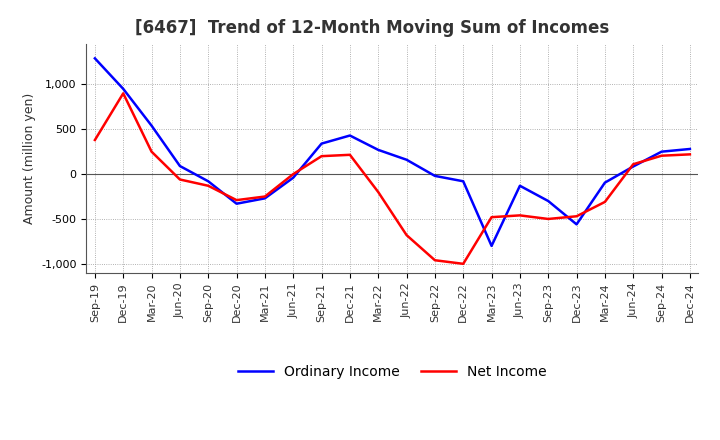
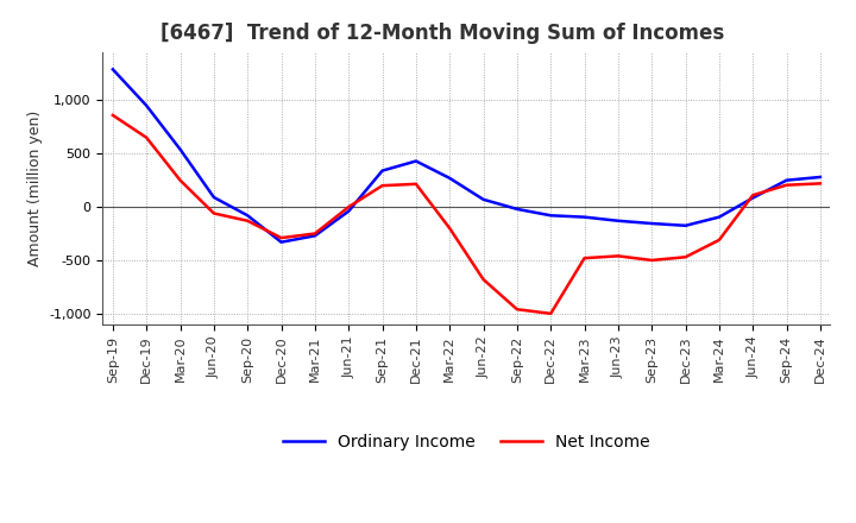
Net Income/Sep-19: 380 -> 860
Net Income/Dec-19: 900 -> 650
Ordinary Income/Jun-22: 160 -> 70
Ordinary Income/Mar-23: -800 -> -100
Ordinary Income/Sep-23: -300 -> -160
Ordinary Income/Dec-23: -560 -> -180
